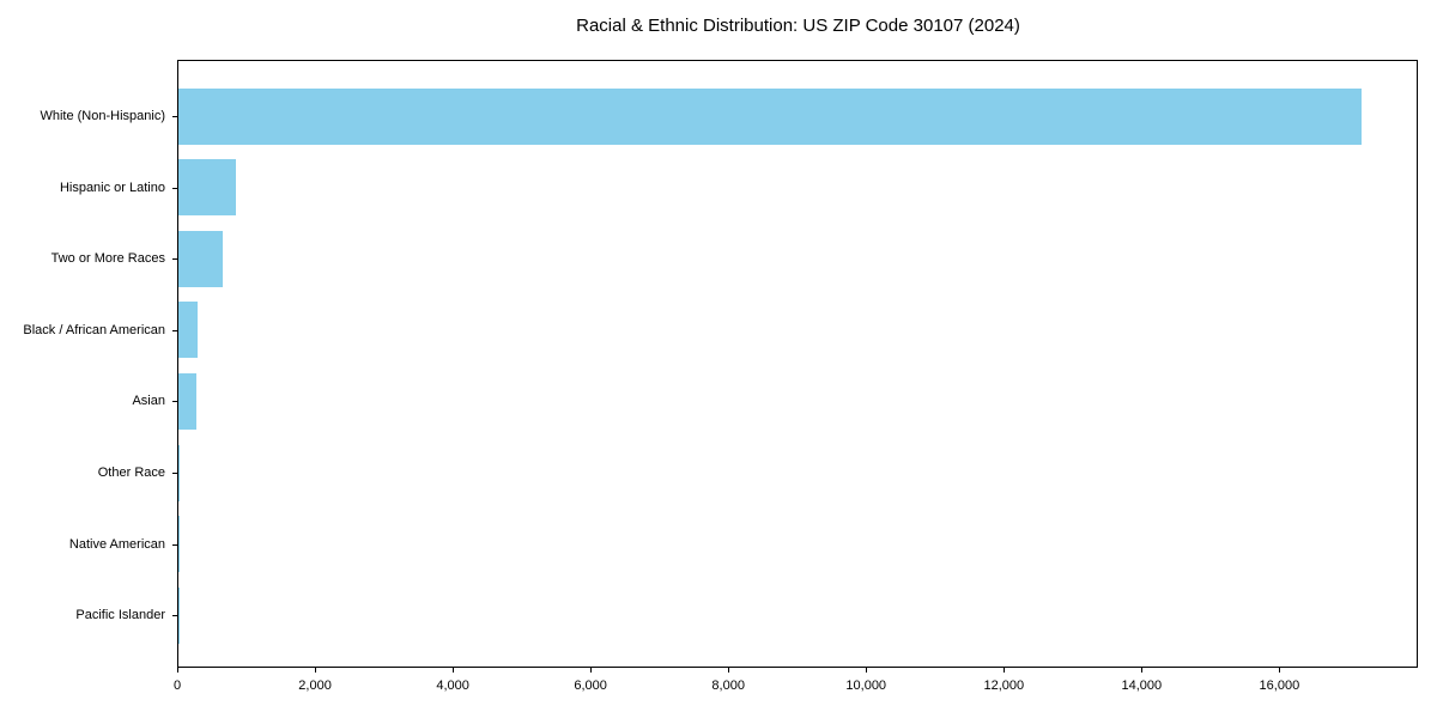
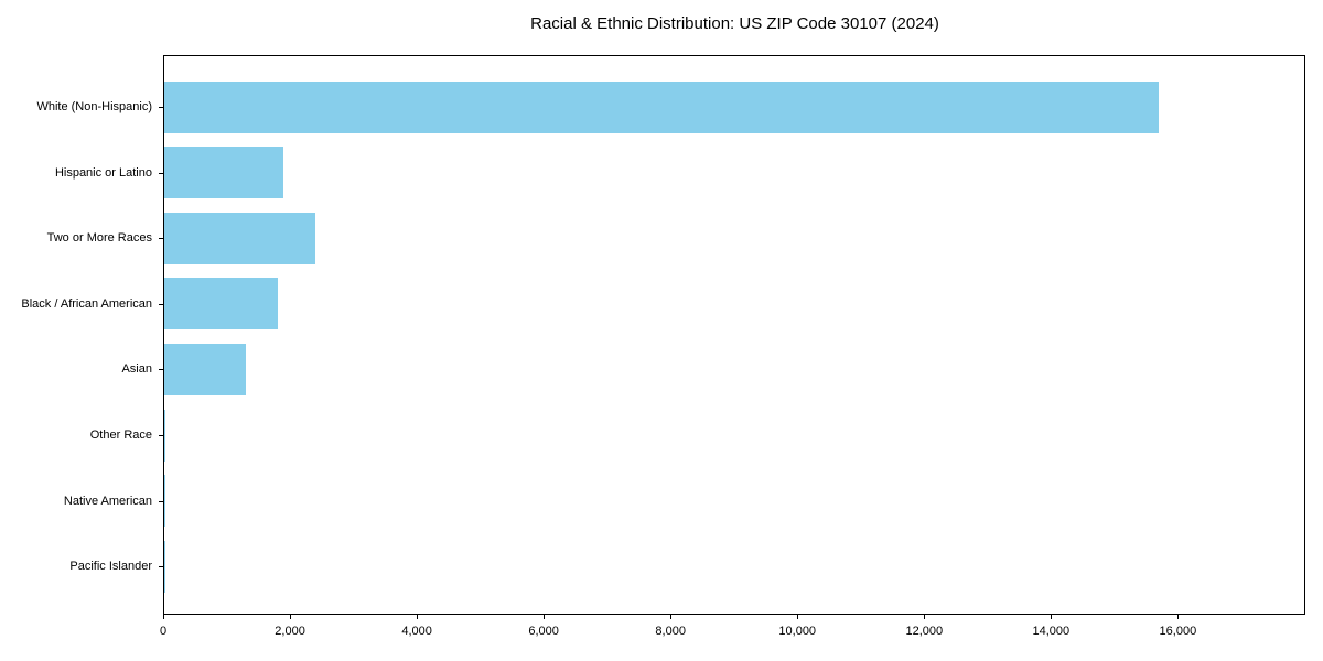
White (Non-Hispanic): 17200 -> 15700
Hispanic or Latino: 800 -> 1900
Two or More Races: 700 -> 2400
Black / African American: 300 -> 1800
Asian: 300 -> 1300
